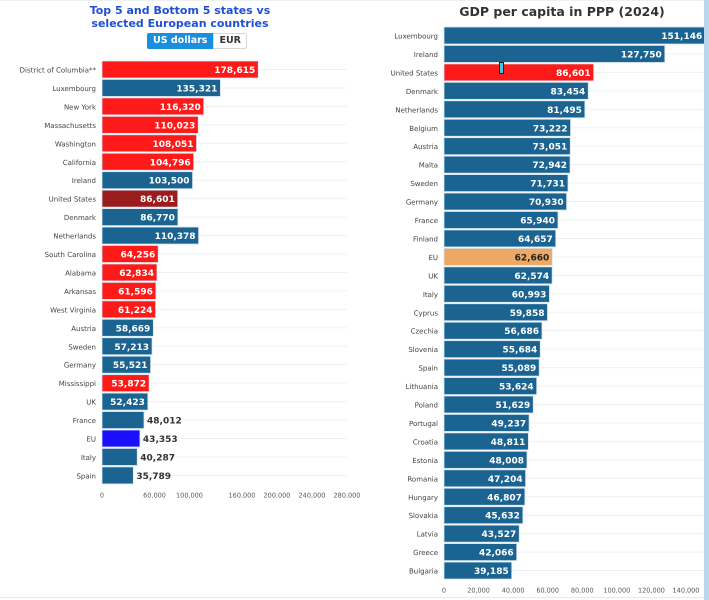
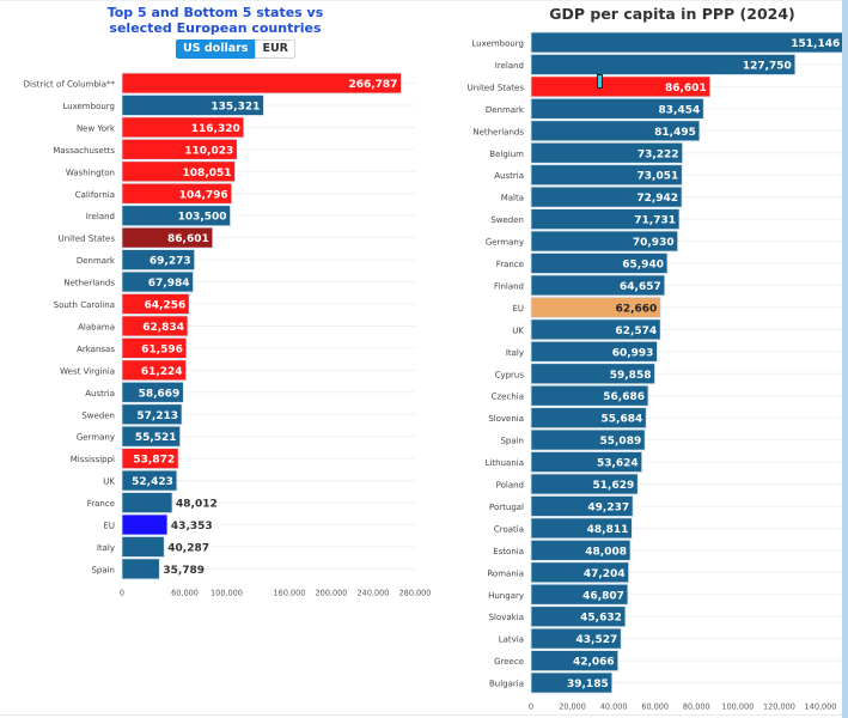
Top 5 and Bottom 5 states vs selected European countries/District of Columbia**: 178,615 -> 266,787
Top 5 and Bottom 5 states vs selected European countries/Denmark: 86,770 -> 69,273
Top 5 and Bottom 5 states vs selected European countries/Netherlands: 110,378 -> 67,984
